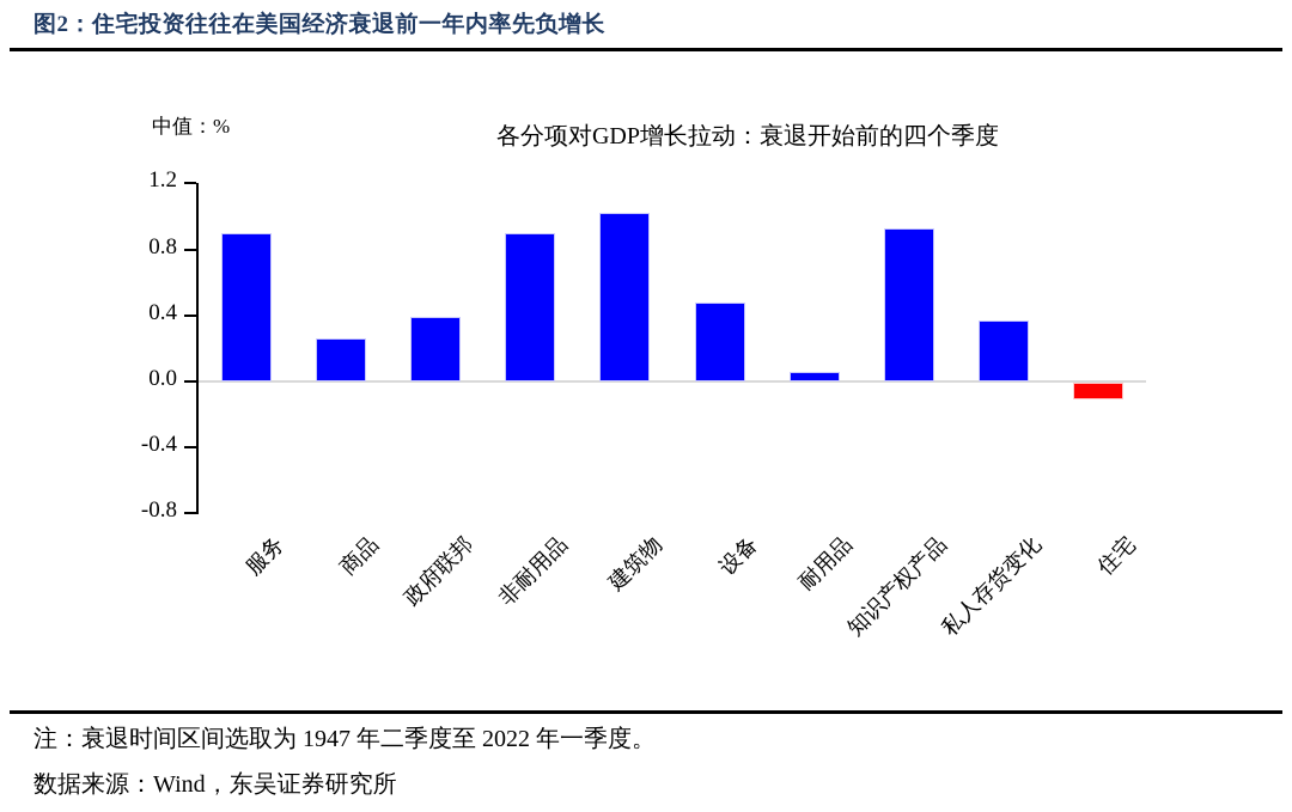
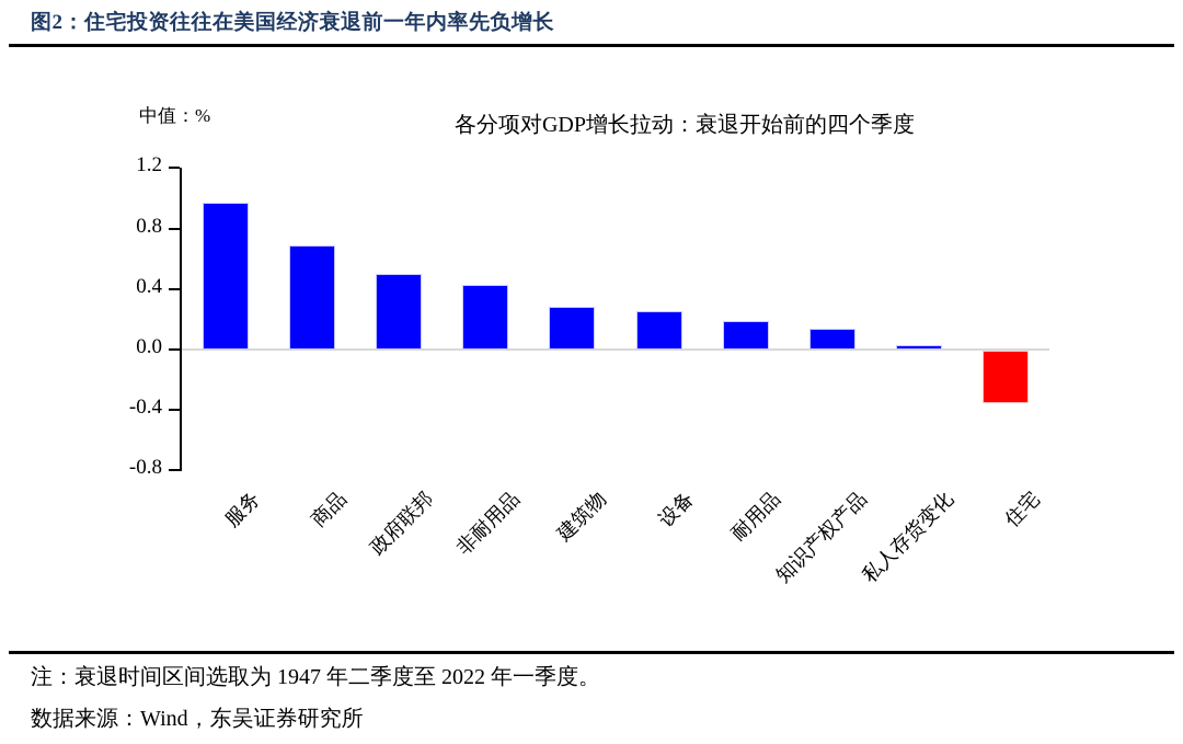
服务: 0.90 -> 0.97
商品: 0.26 -> 0.69
政府联邦: 0.39 -> 0.50
非耐用品: 0.90 -> 0.43
建筑物: 1.02 -> 0.28
设备: 0.48 -> 0.25
耐用品: 0.06 -> 0.19
知识产权产品: 0.93 -> 0.14
私人存货变化: 0.37 -> 0.03
住宅: -0.10 -> -0.35
